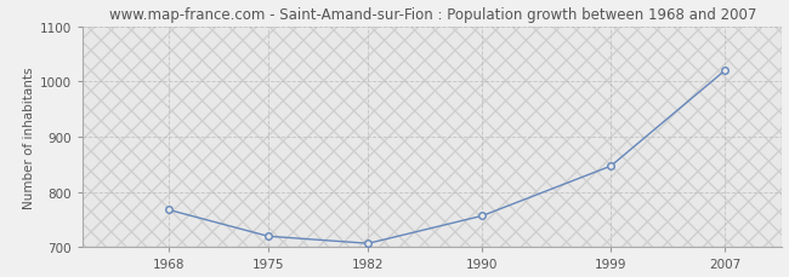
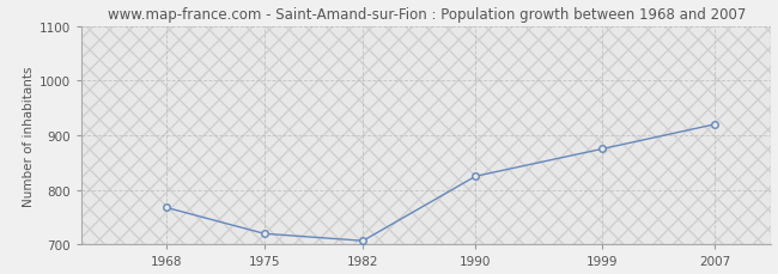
1990: 757 -> 825
1999: 847 -> 875
2007: 1020 -> 920
